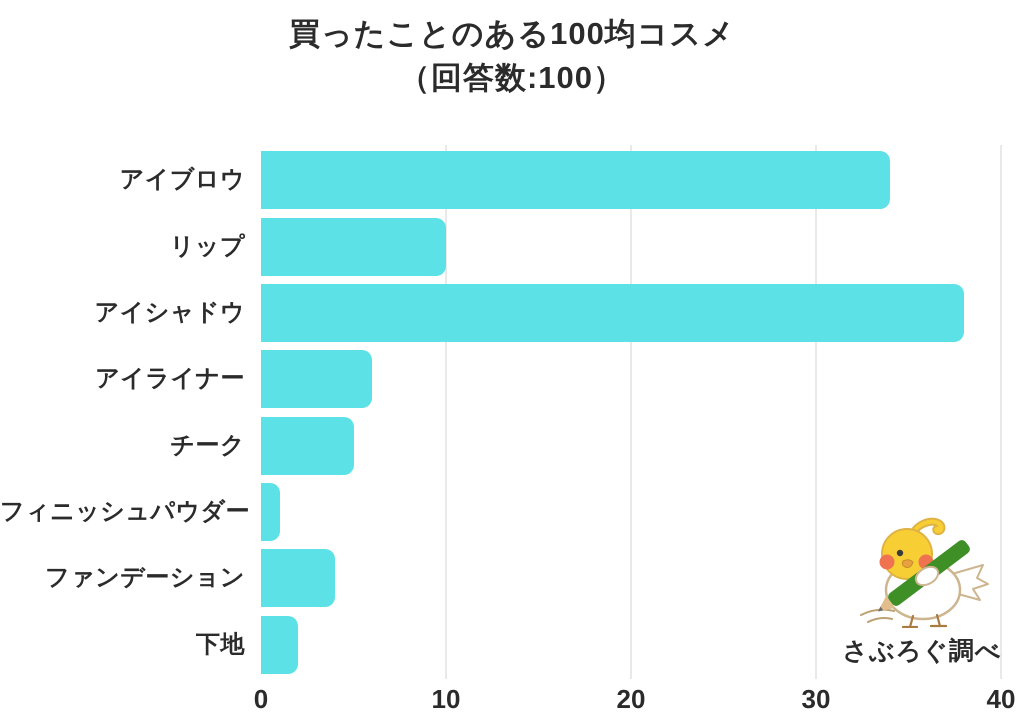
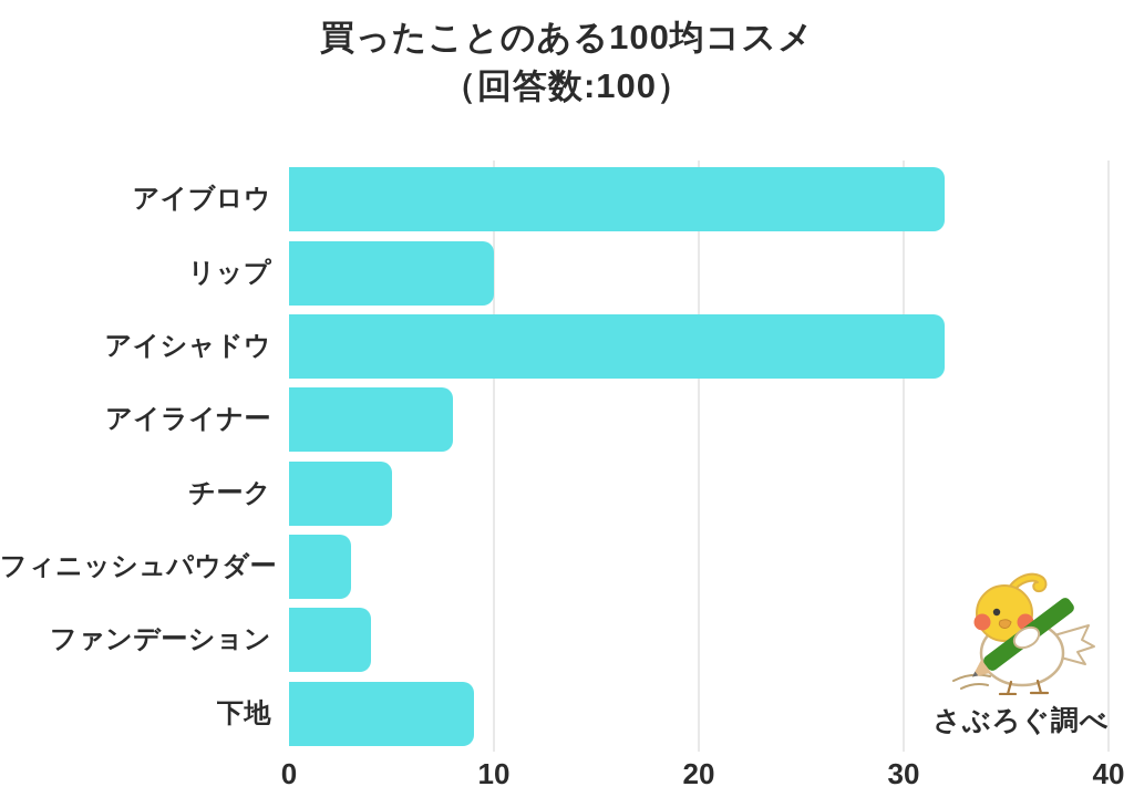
アイブロウ: 34 -> 32
アイシャドウ: 38 -> 32
アイライナー: 6 -> 8
フィニッシュパウダー: 1 -> 3
下地: 2 -> 9
